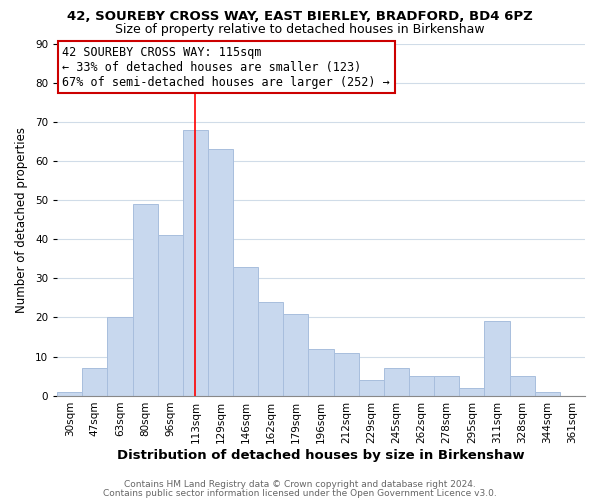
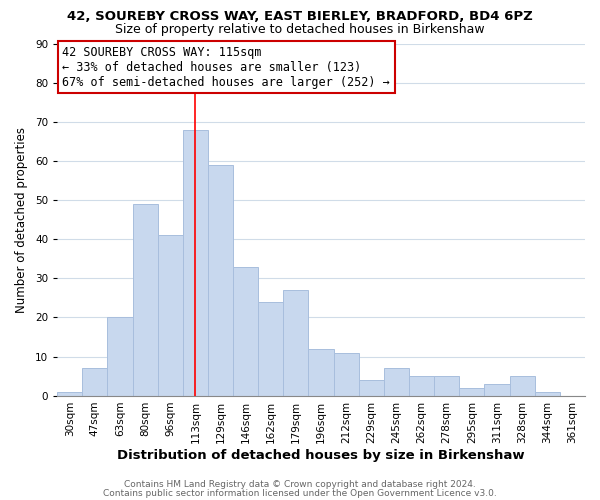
129sqm: 63 -> 59
179sqm: 21 -> 27
311sqm: 19 -> 3
